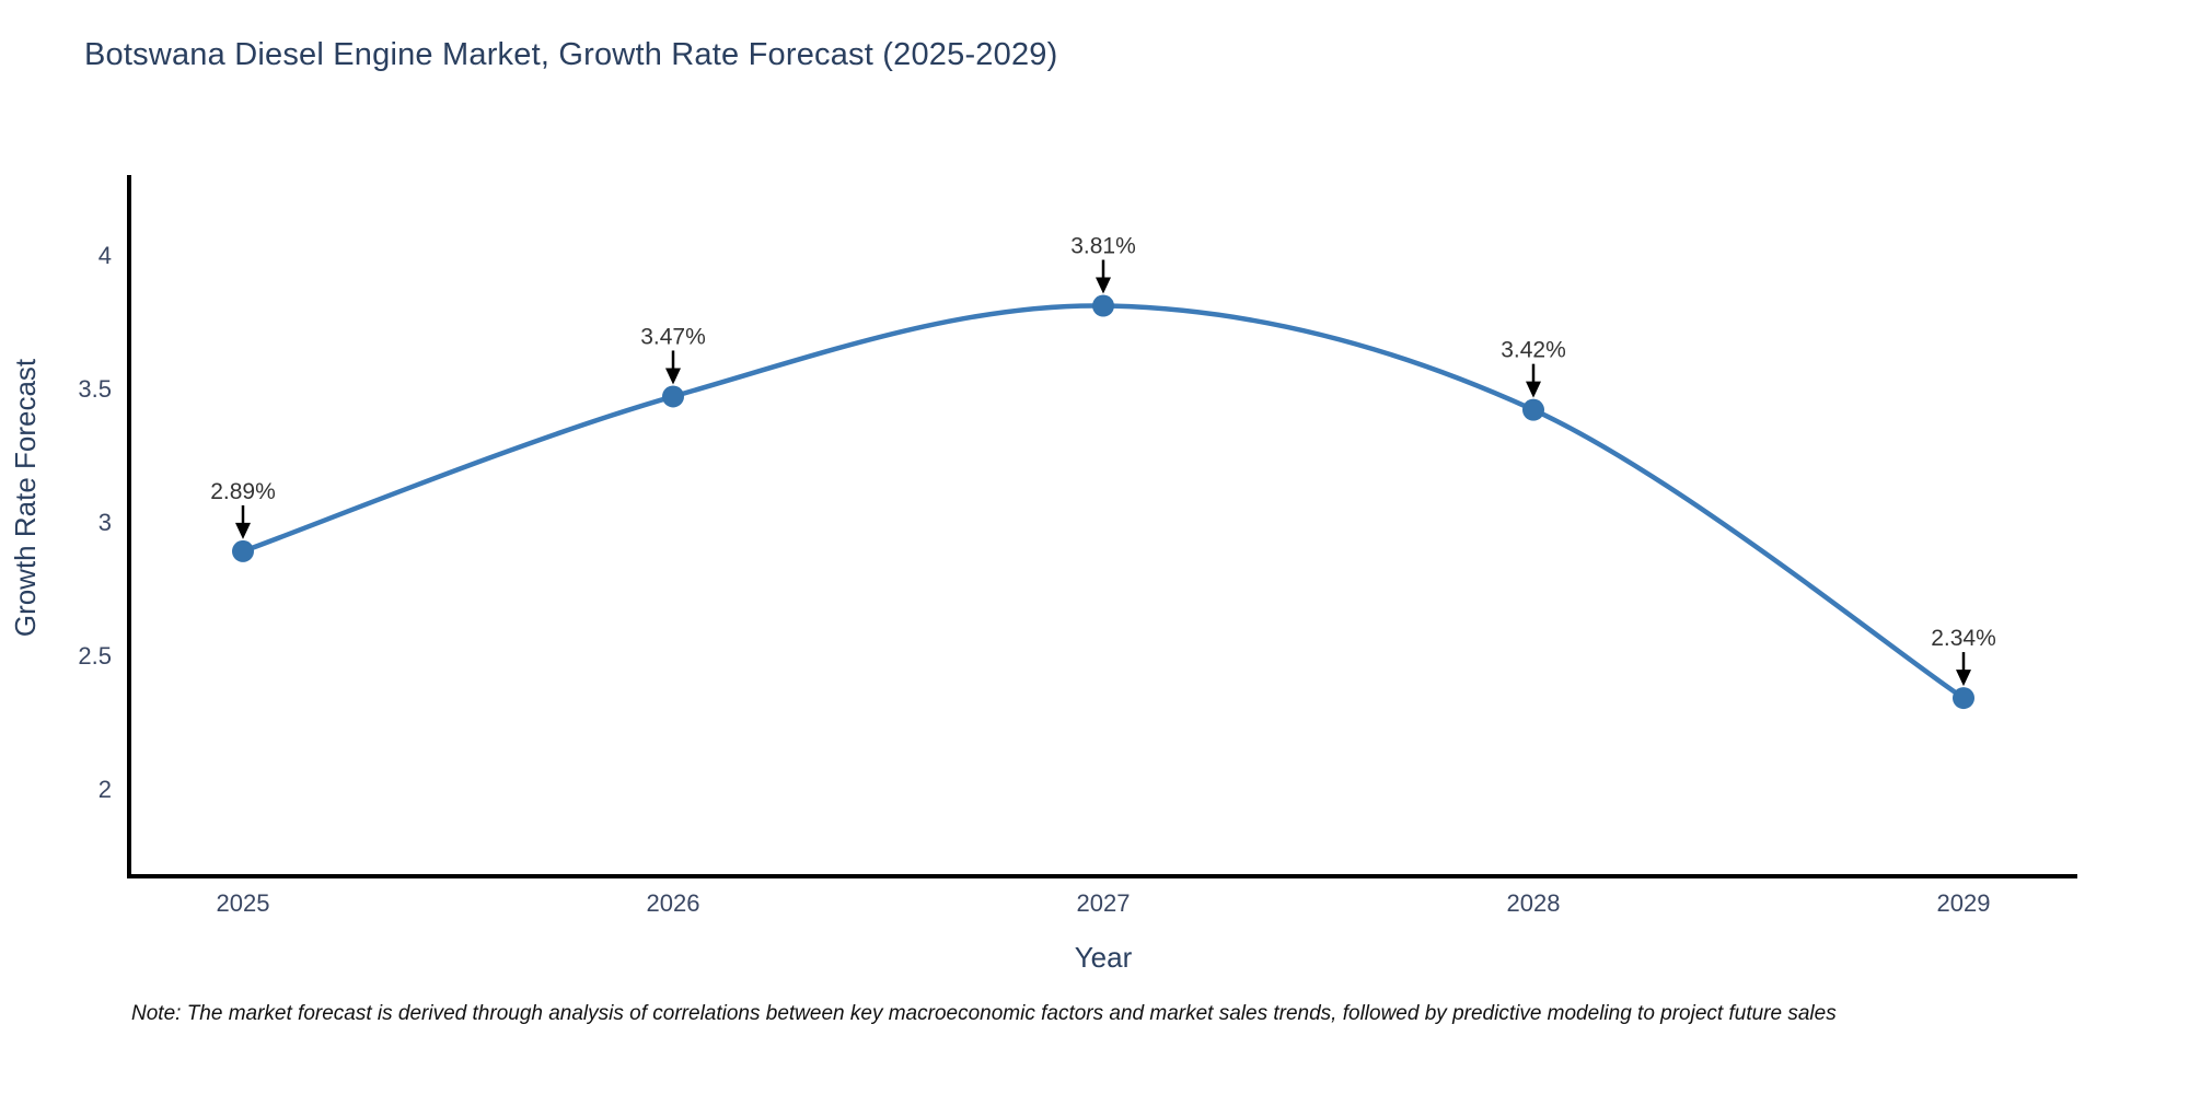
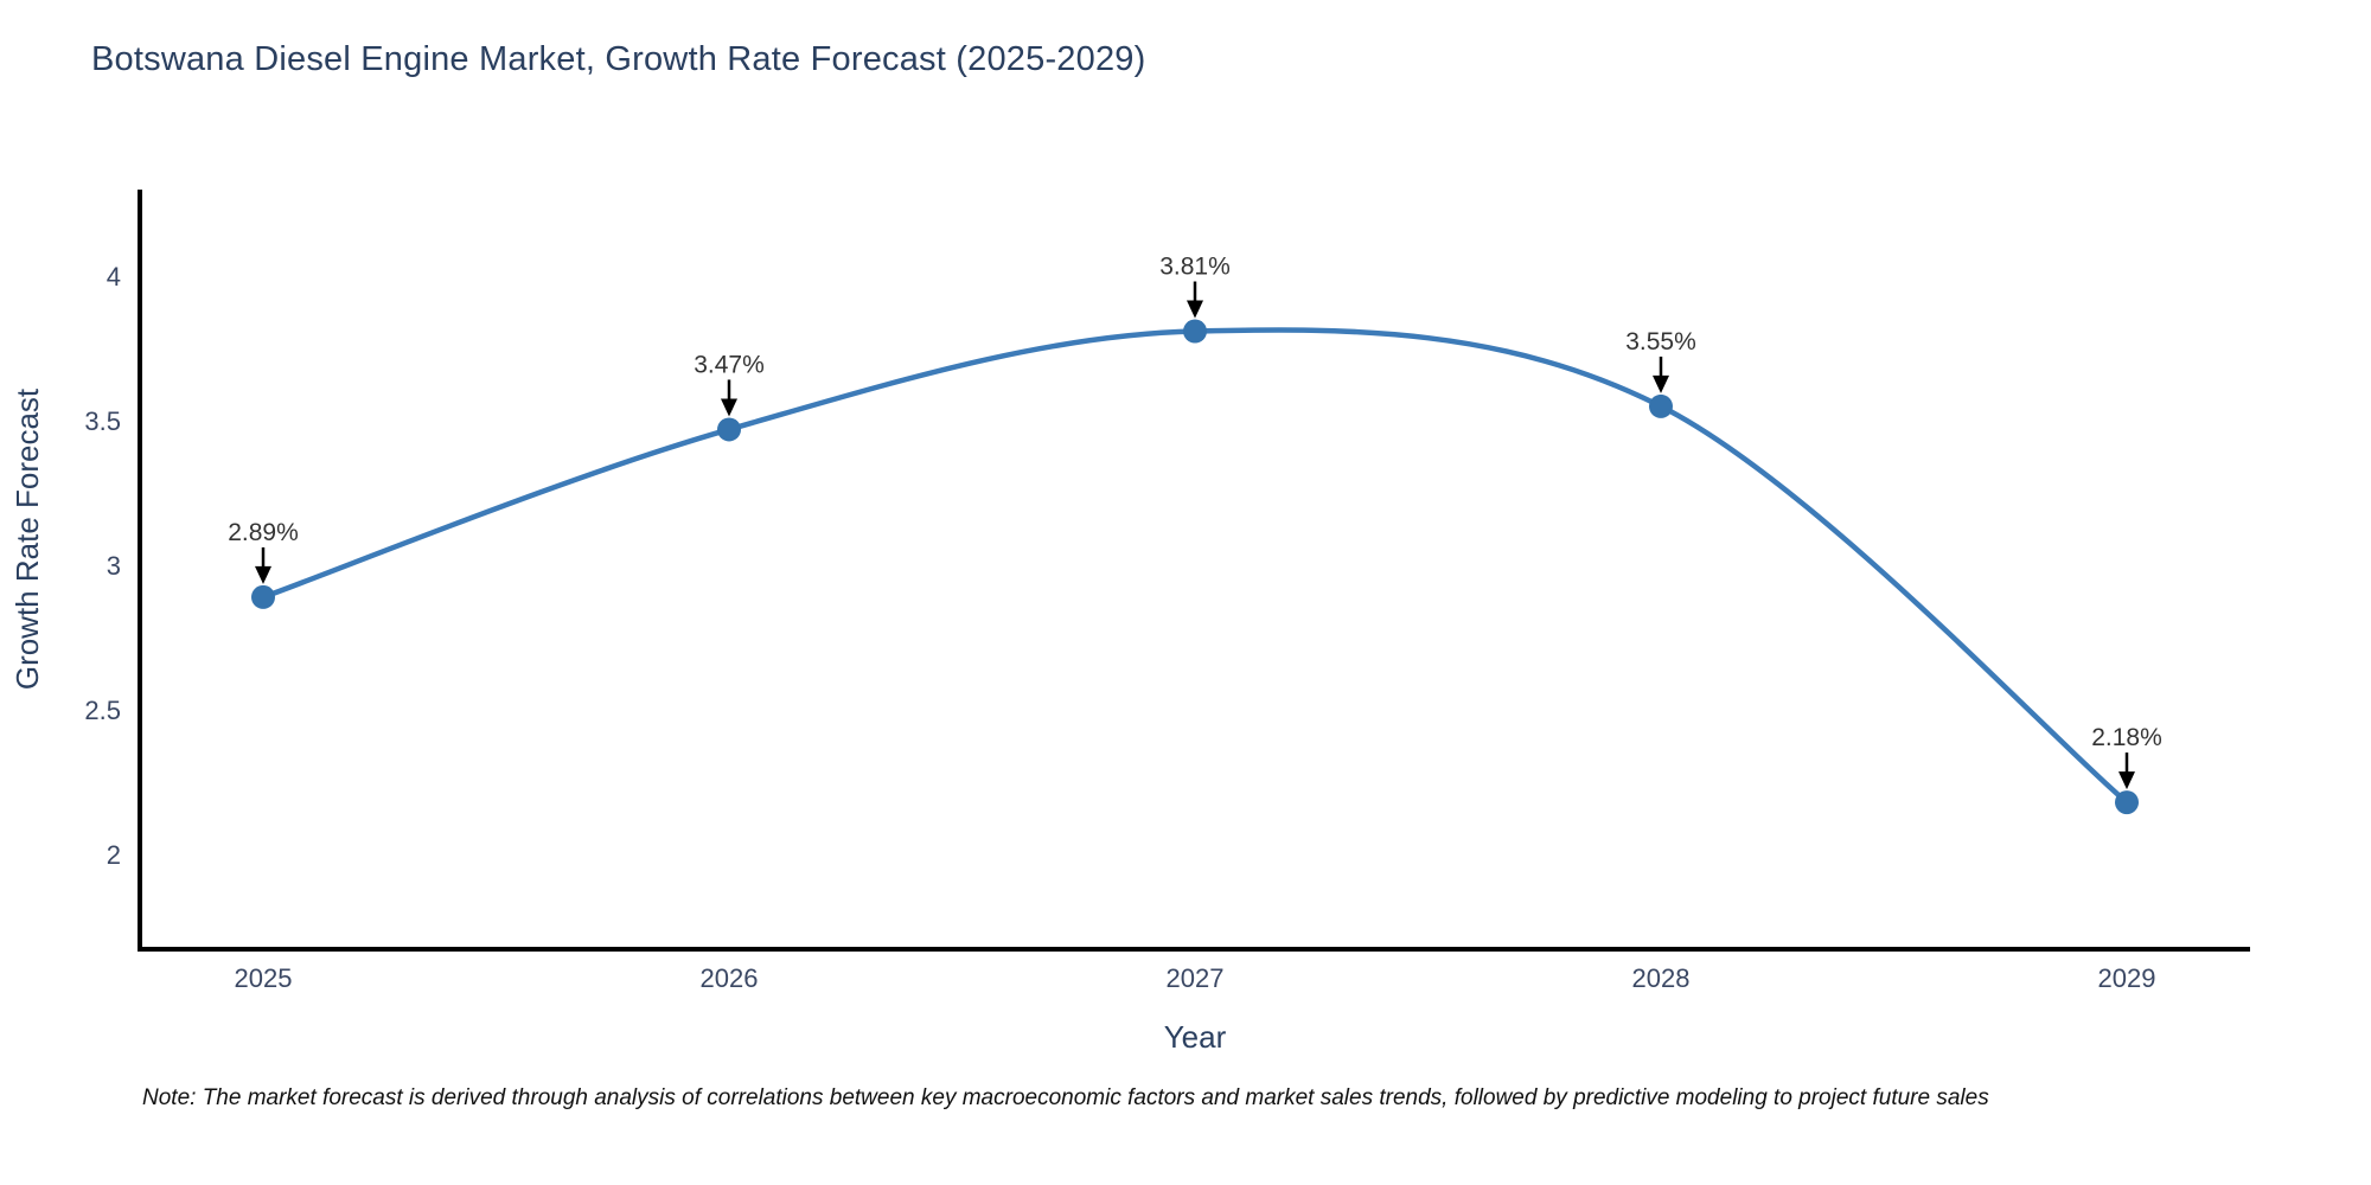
2028: 3.42% -> 3.55%
2029: 2.34% -> 2.18%
